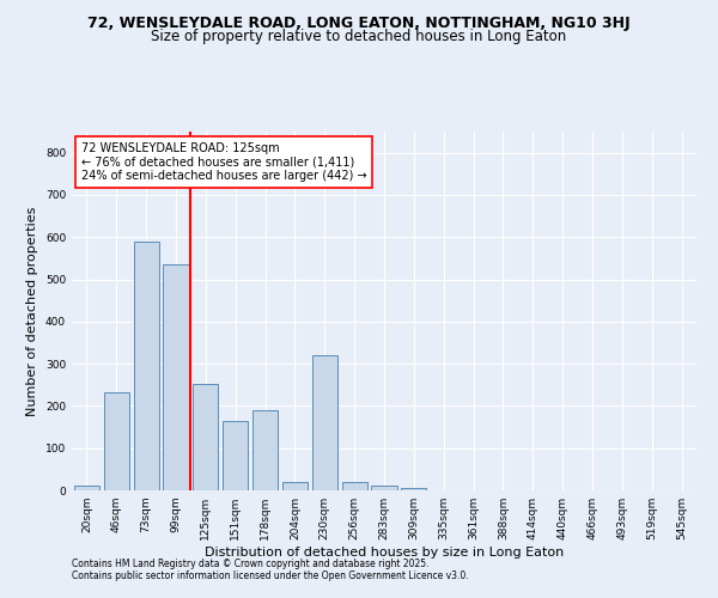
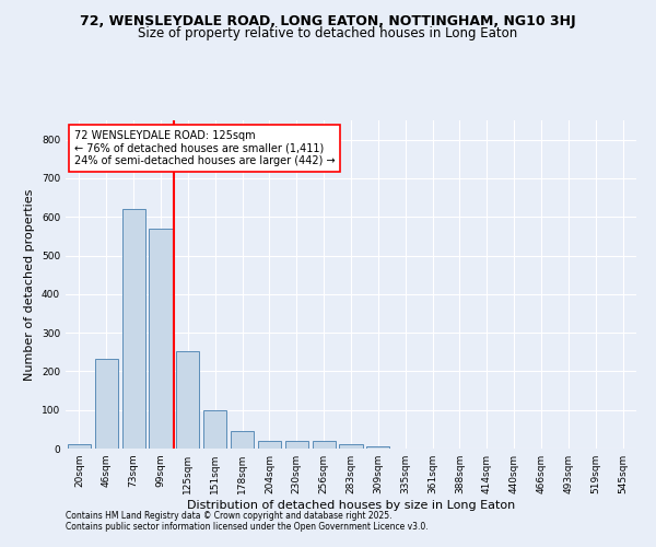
73sqm: 590 -> 620
99sqm: 535 -> 570
151sqm: 165 -> 98
178sqm: 190 -> 46
230sqm: 320 -> 20
